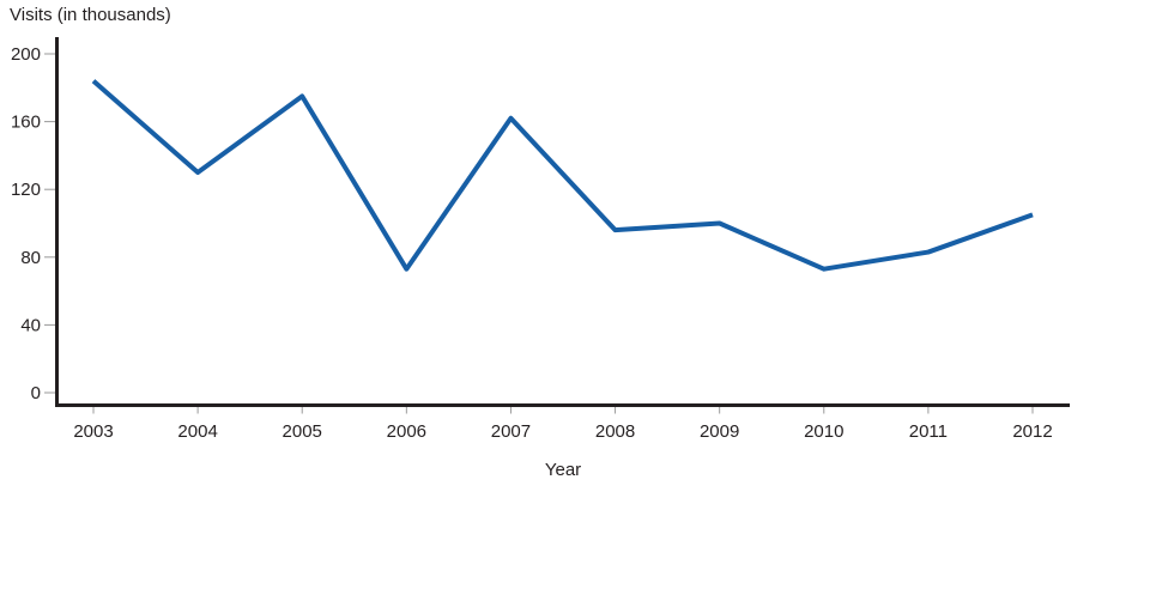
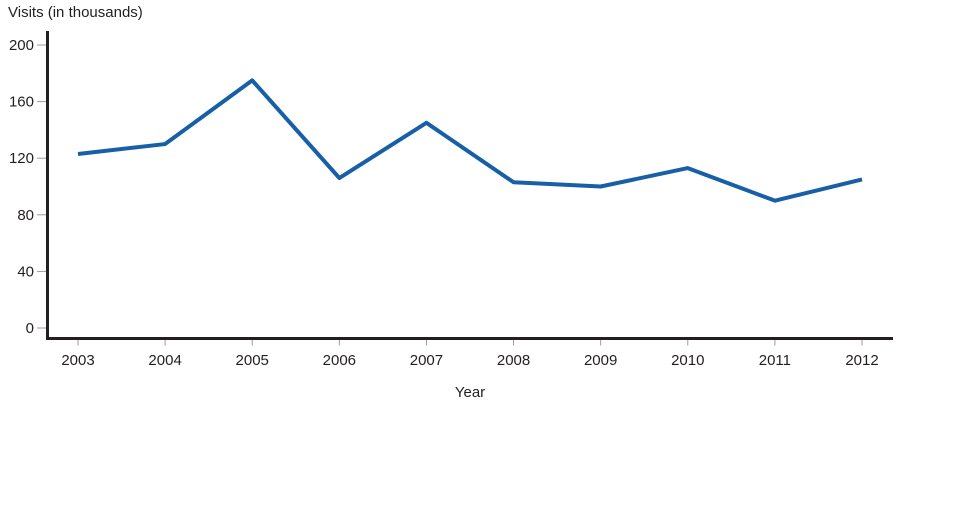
2003: 184 -> 123
2006: 73 -> 106
2007: 162 -> 145
2008: 96 -> 103
2010: 73 -> 113
2011: 83 -> 90
